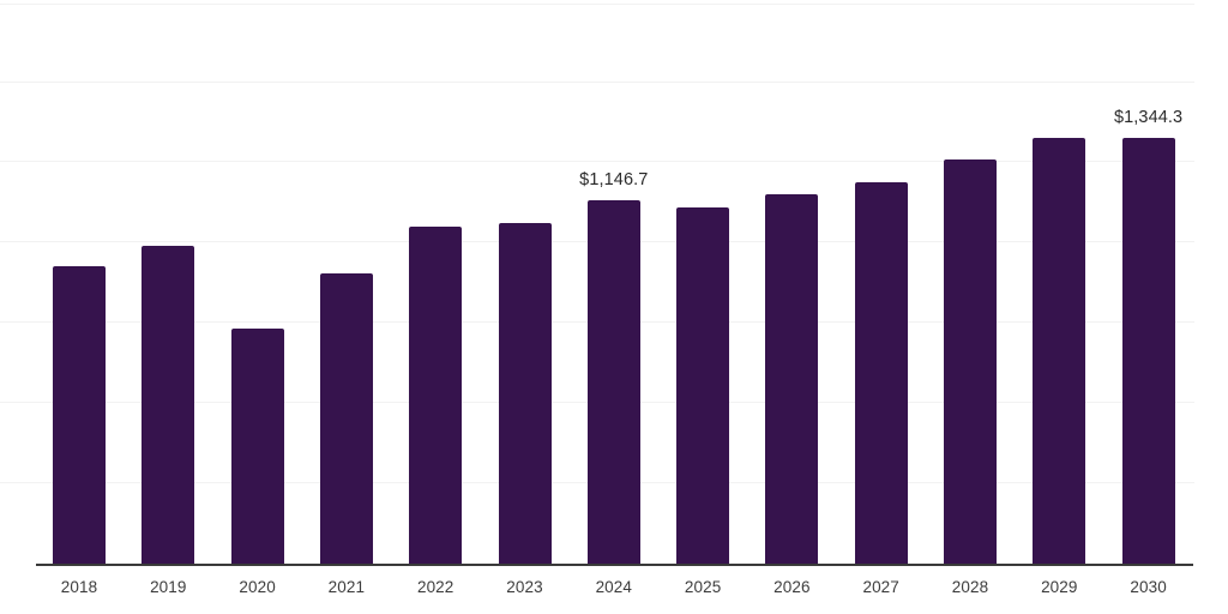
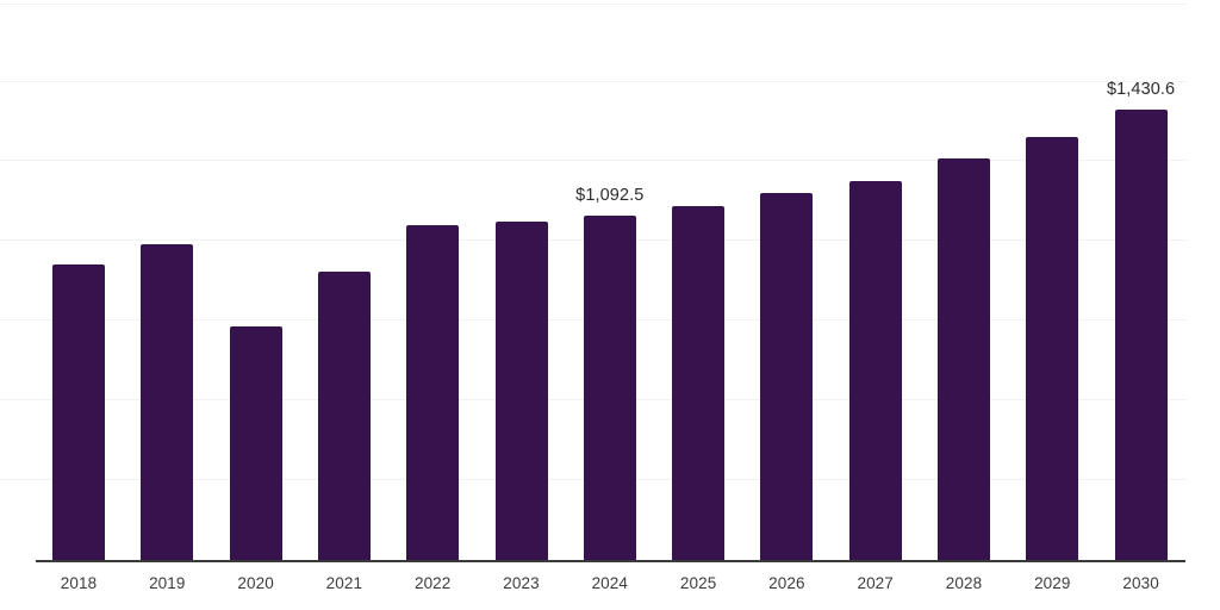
2024: $1,146.7 -> $1,092.5
2030: $1,344.3 -> $1,430.6
